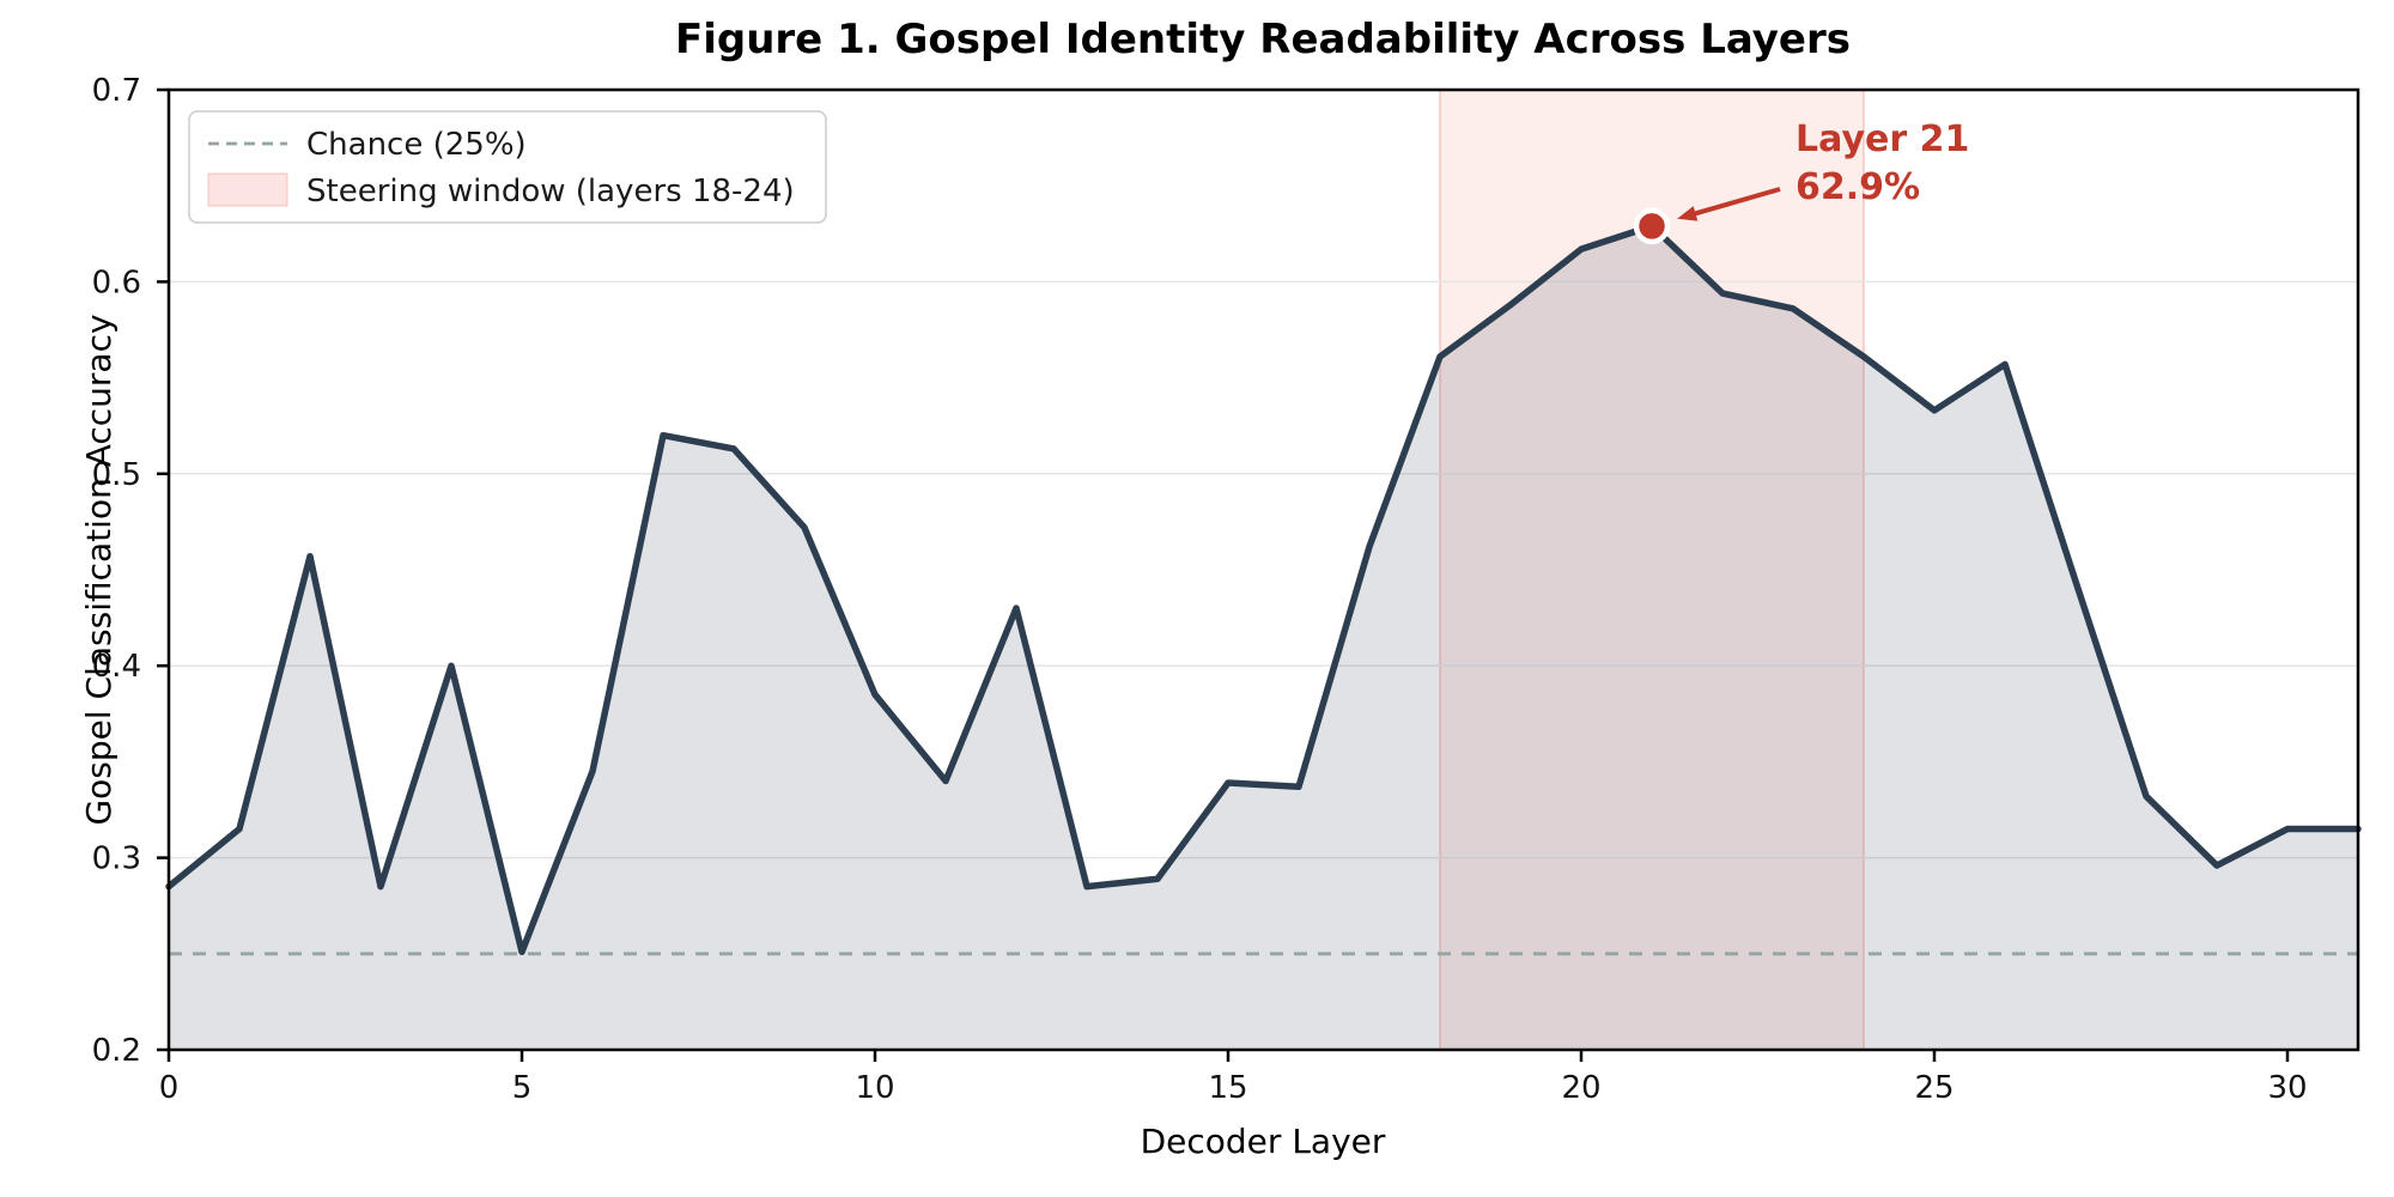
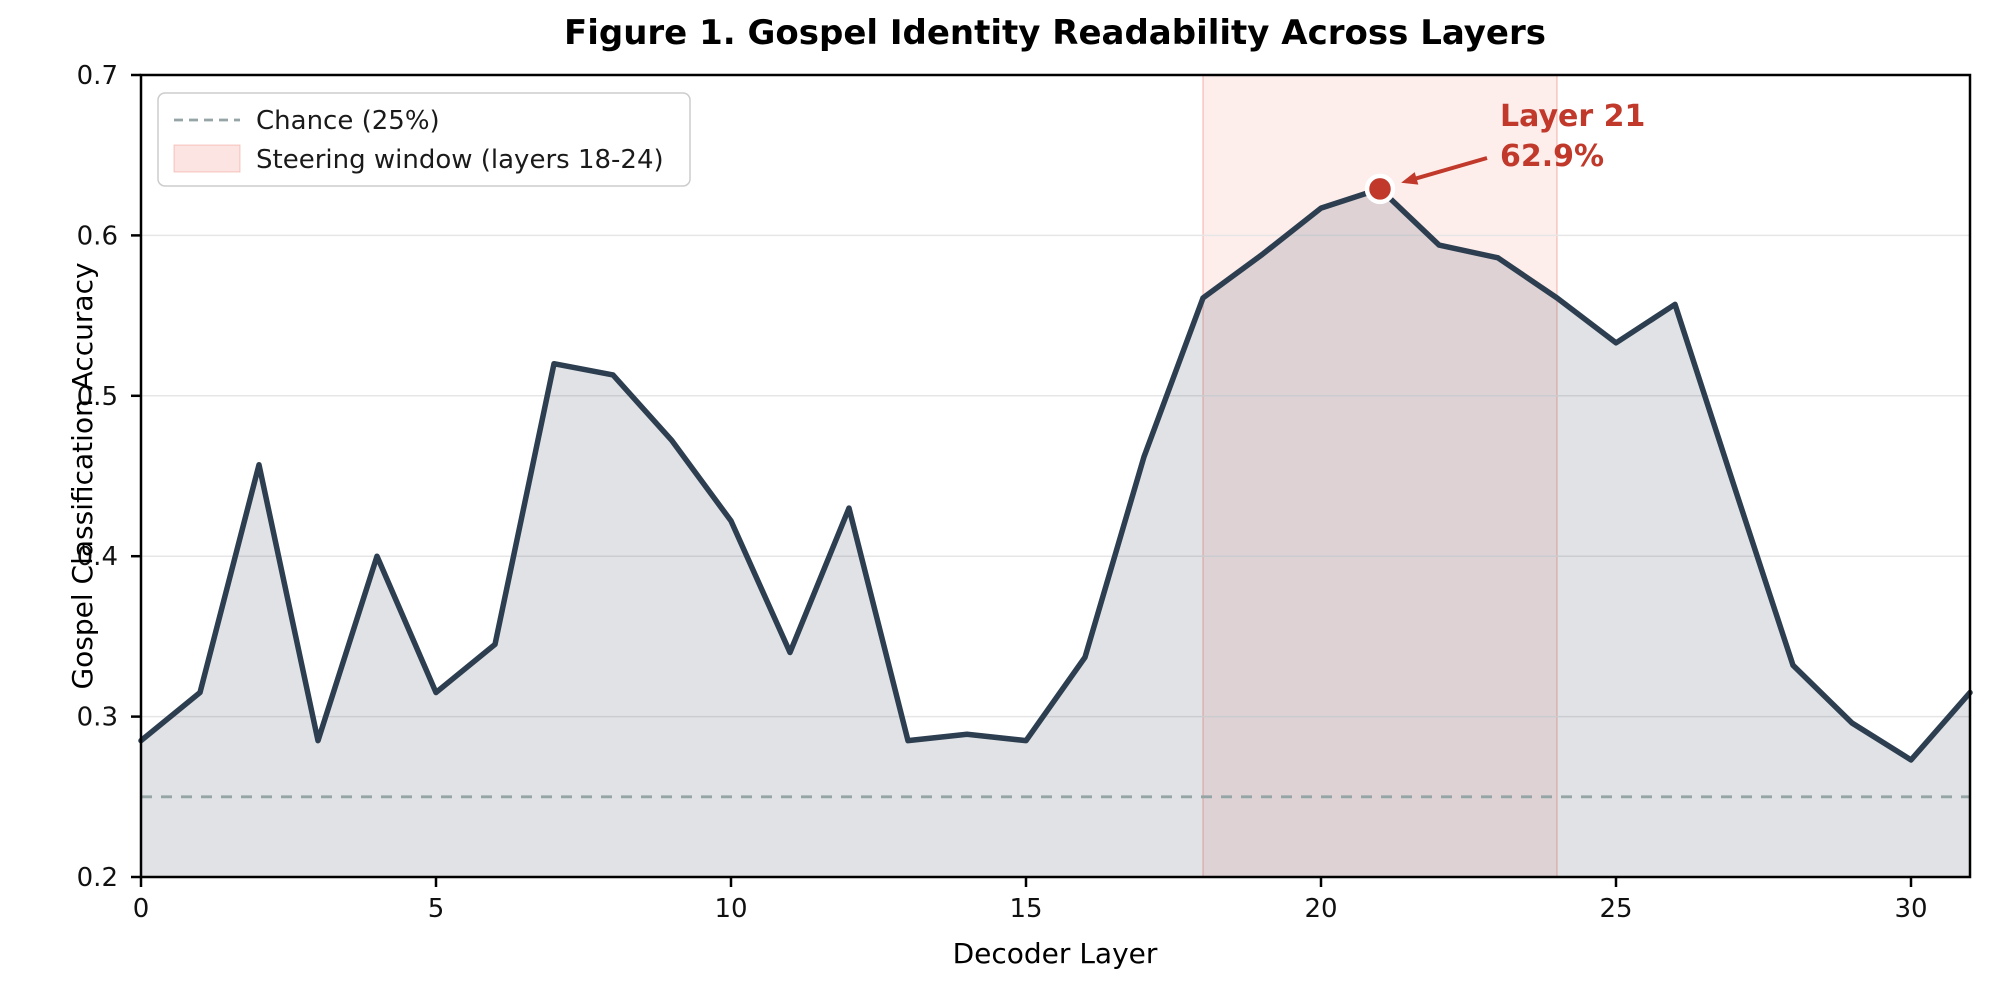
5: 0.251 -> 0.315
10: 0.385 -> 0.422
15: 0.339 -> 0.285
30: 0.315 -> 0.273
